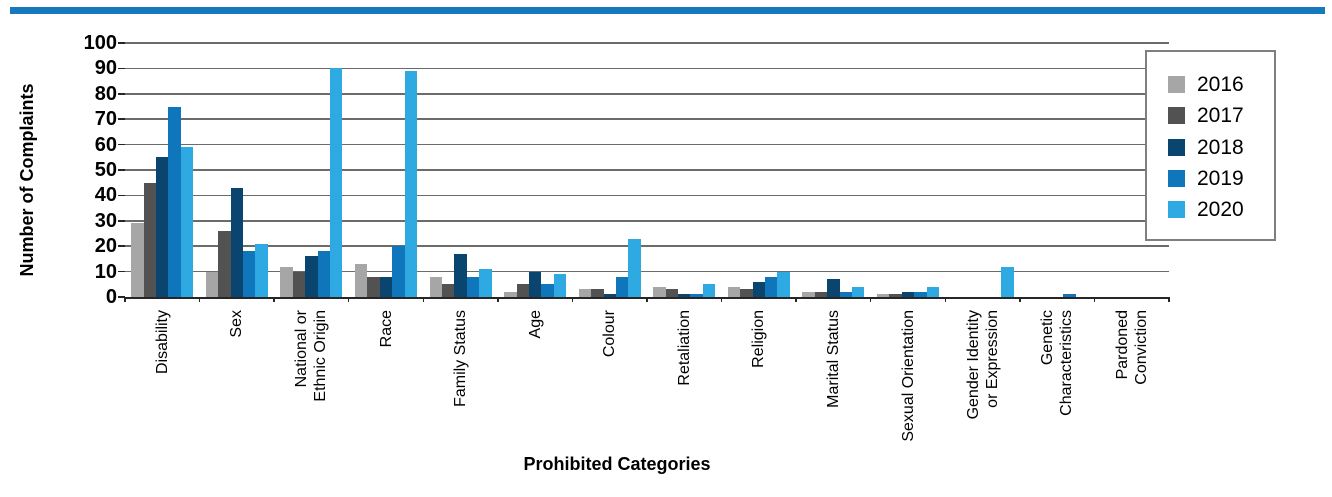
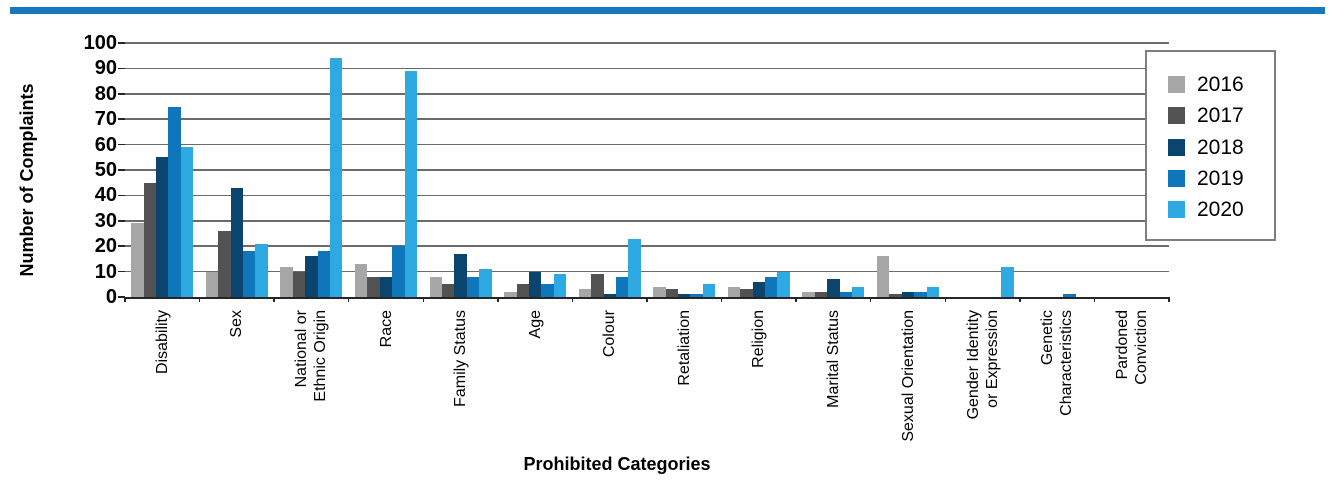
2020/National or Ethnic Origin: 90 -> 94
2017/Colour: 3 -> 9
2016/Sexual Orientation: 1 -> 16
